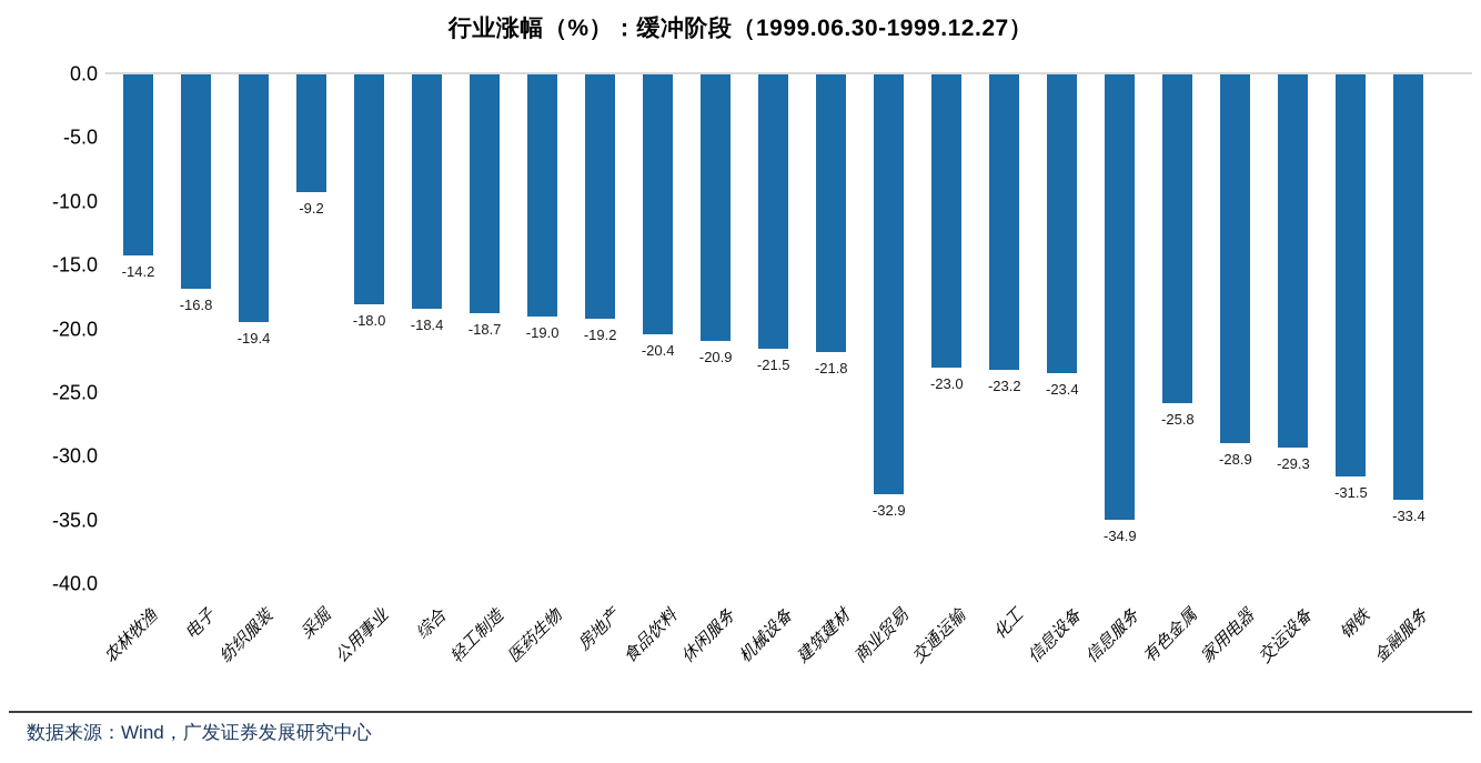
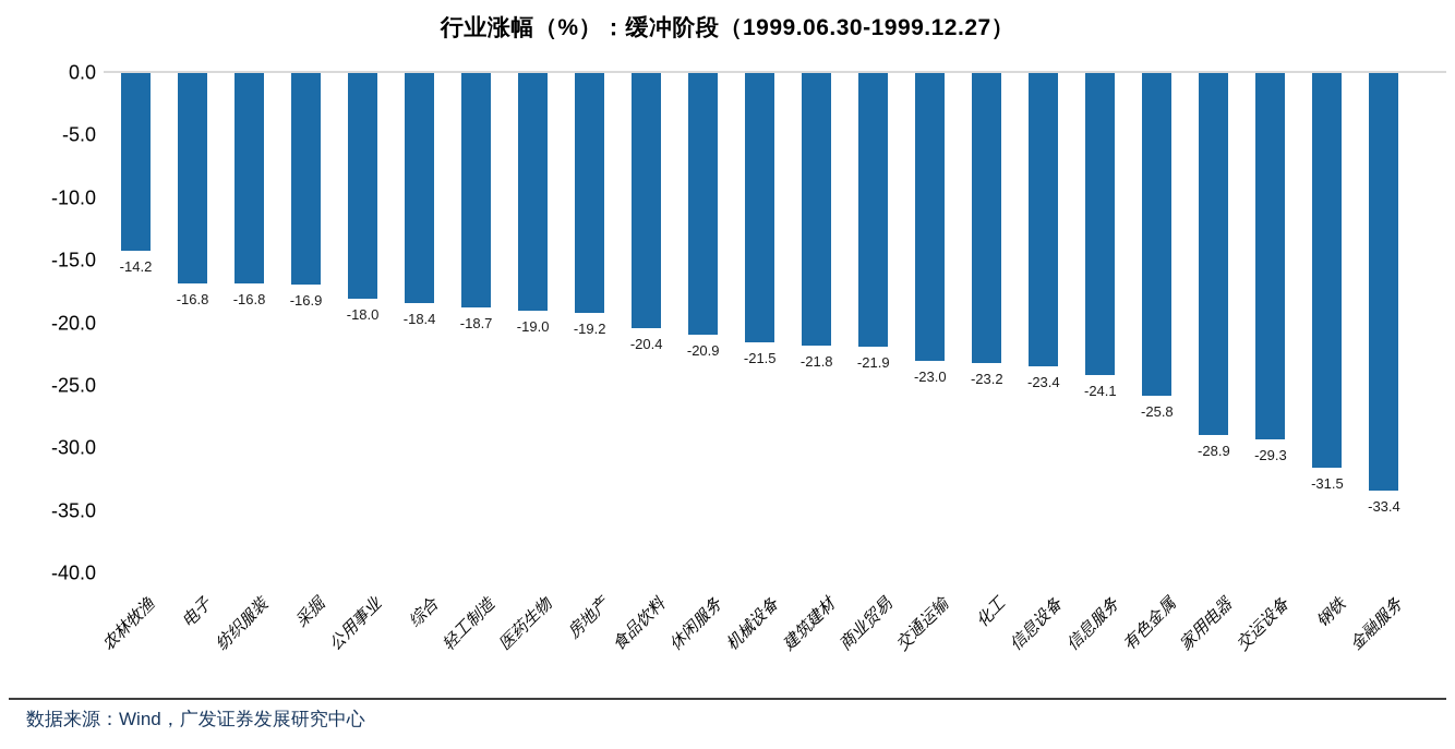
纺织服装: -19.4 -> -16.8
采掘: -9.2 -> -16.9
商业贸易: -32.9 -> -21.9
信息服务: -34.9 -> -24.1
